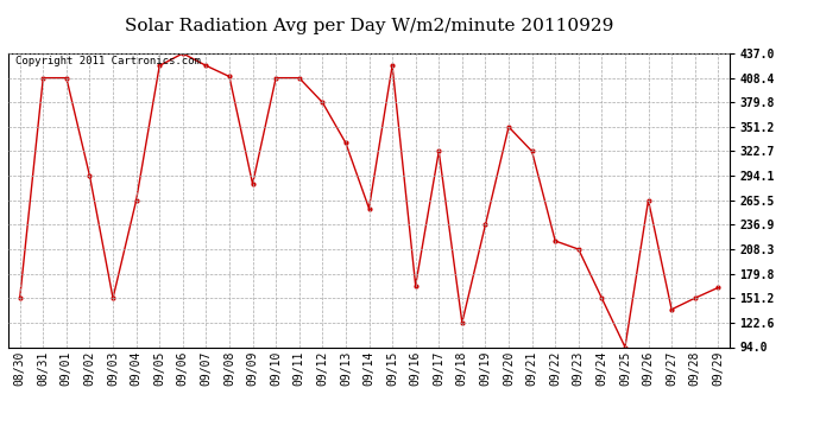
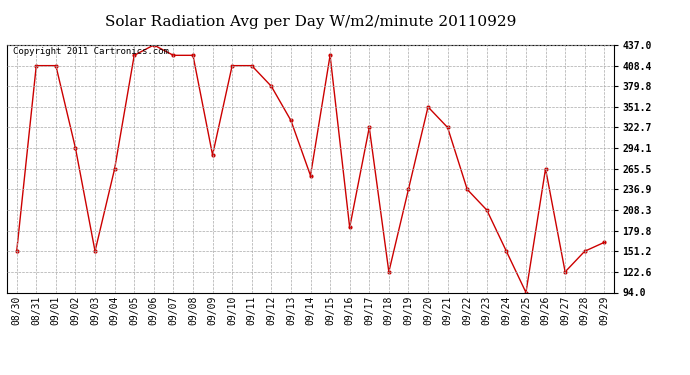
09/08: 410 -> 423
09/16: 166 -> 184
09/22: 218 -> 237
09/27: 138 -> 123
